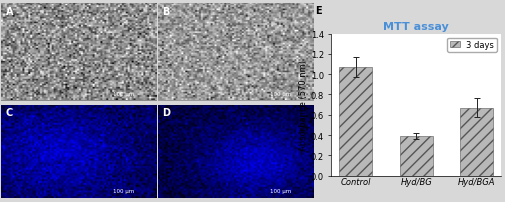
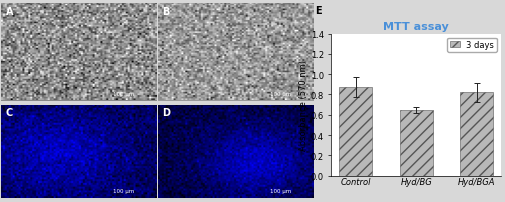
Control: 1.07 -> 0.87
Hyd/BG: 0.39 -> 0.65
Hyd/BGA: 0.67 -> 0.82
